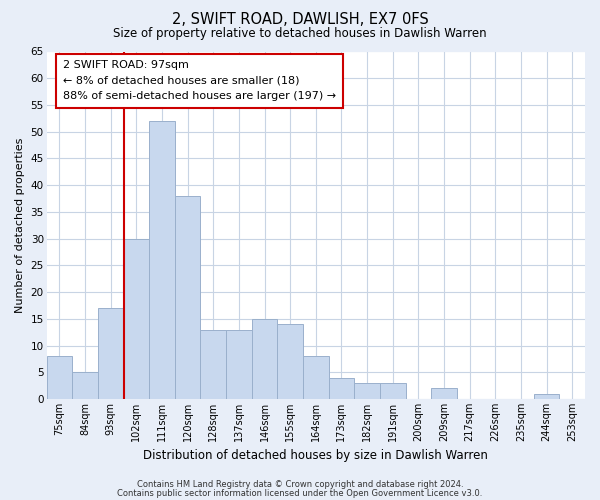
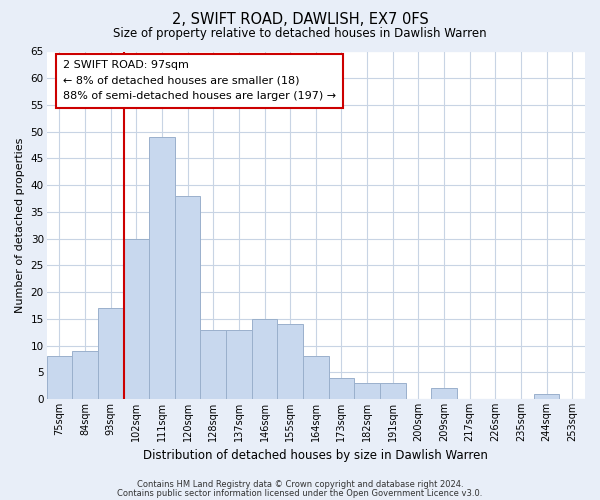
84sqm: 5 -> 9
111sqm: 52 -> 49
